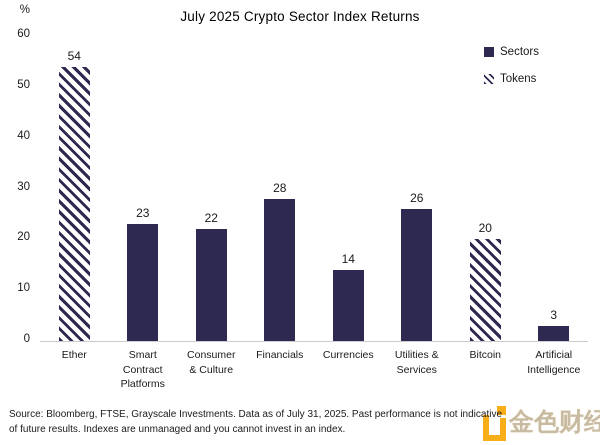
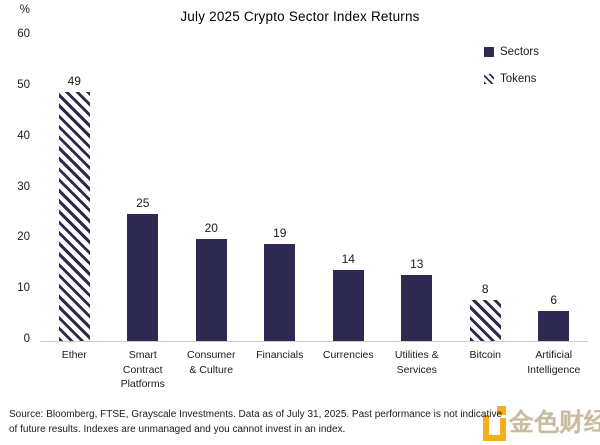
Ether: 54 -> 49
Smart Contract Platforms: 23 -> 25
Consumer & Culture: 22 -> 20
Financials: 28 -> 19
Utilities & Services: 26 -> 13
Bitcoin: 20 -> 8
Artificial Intelligence: 3 -> 6
